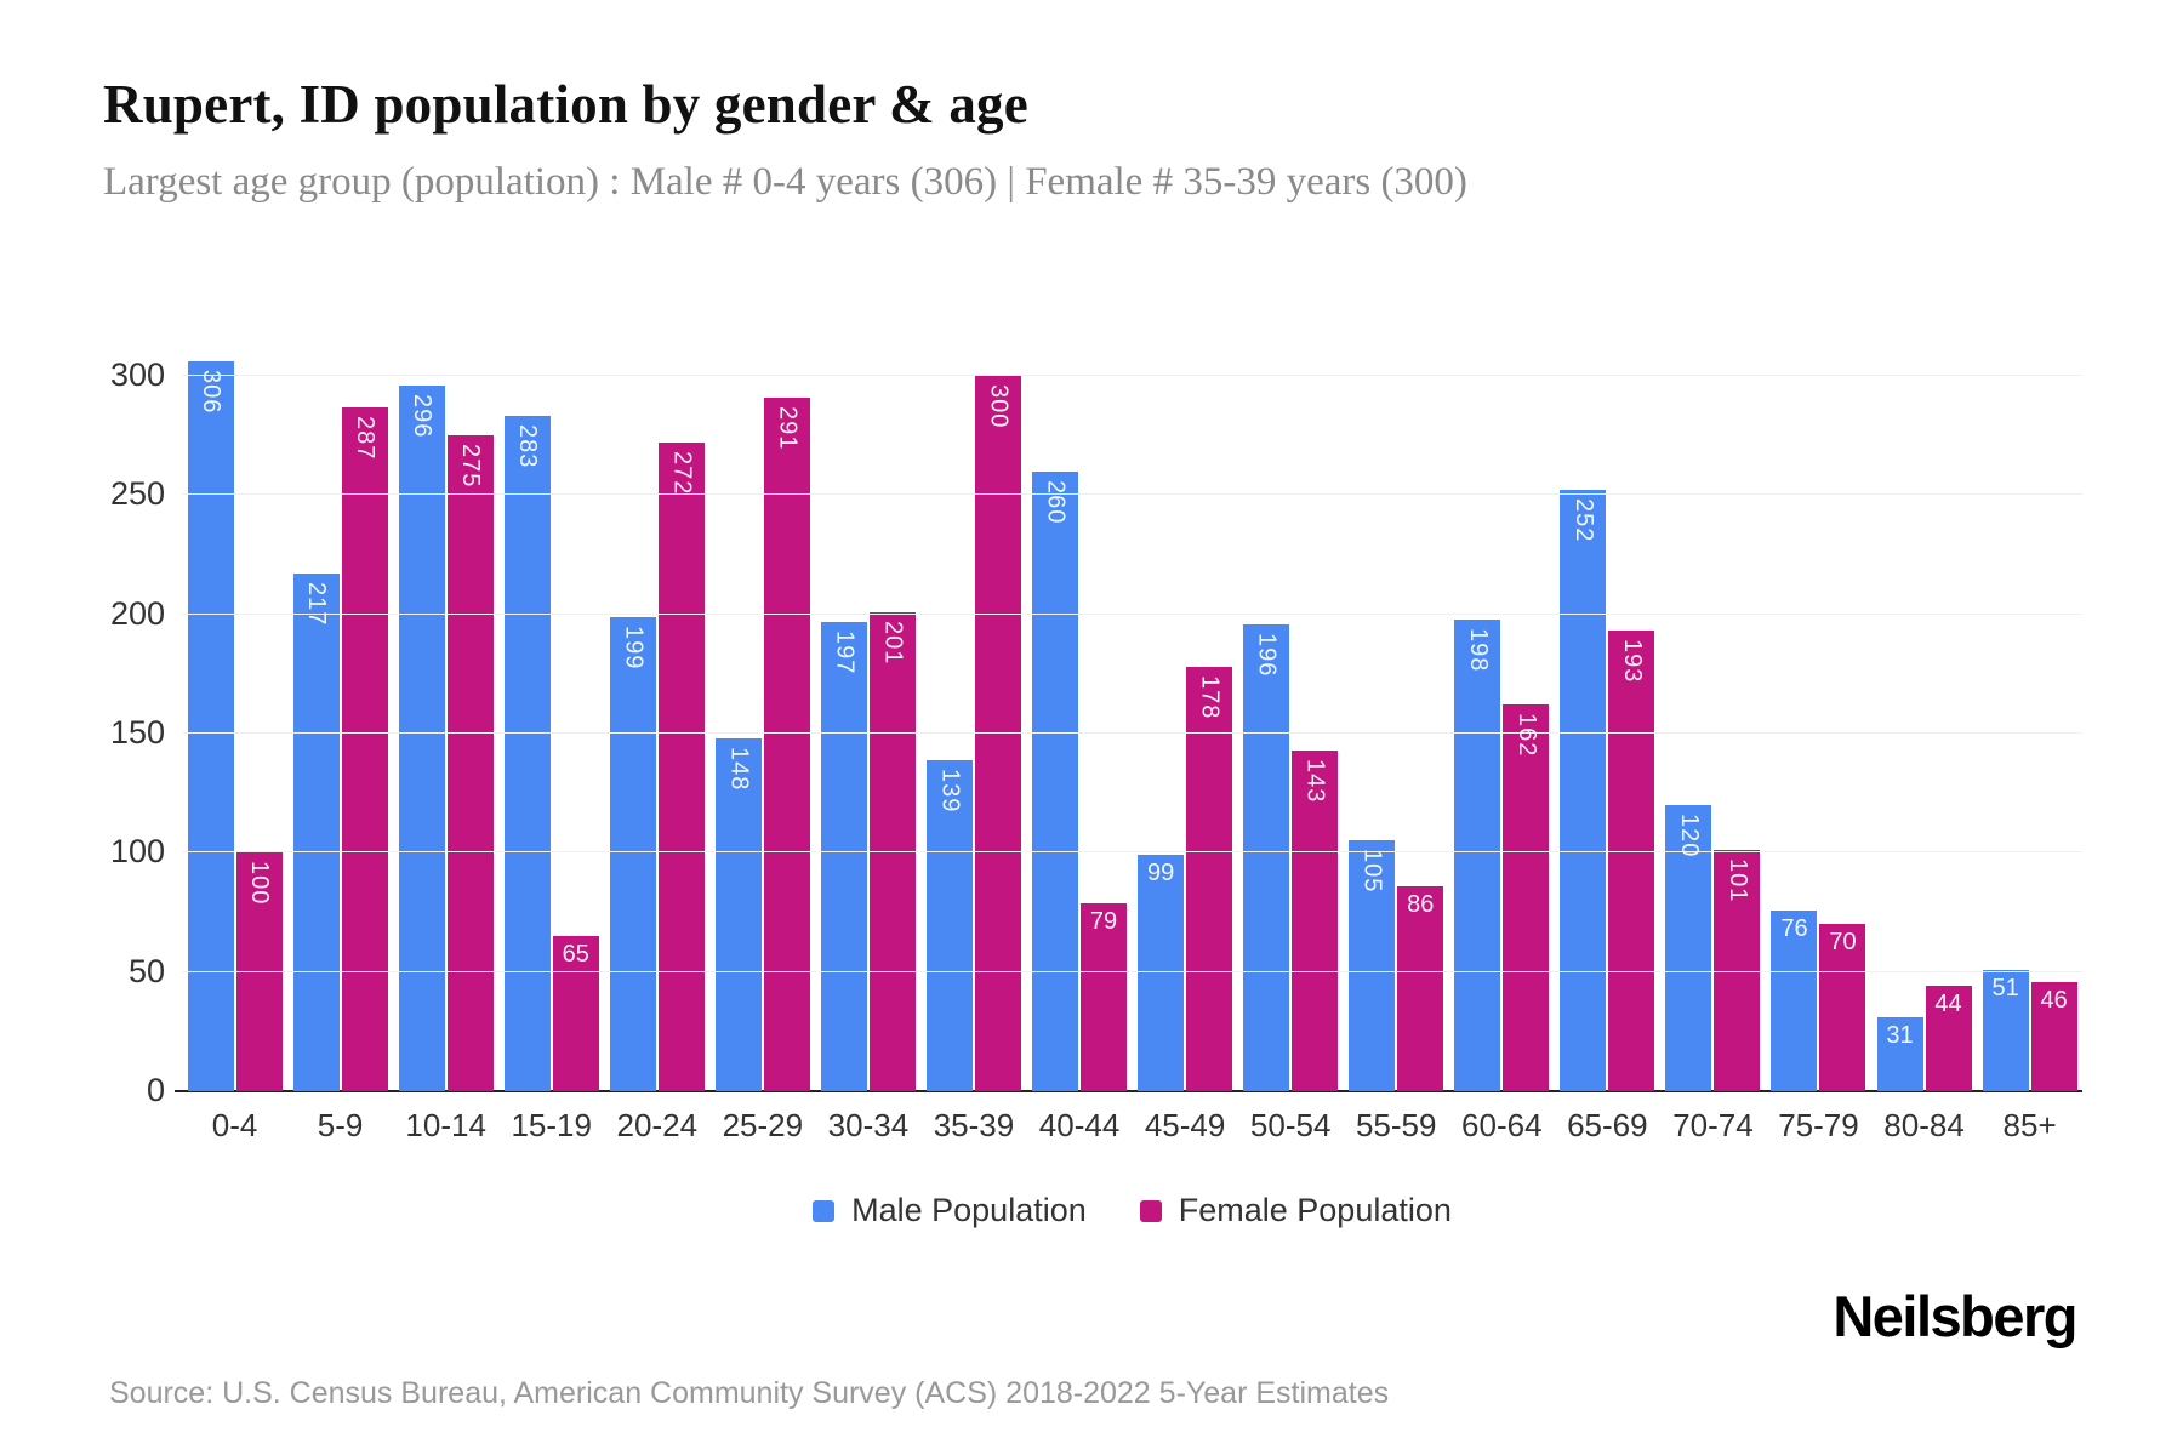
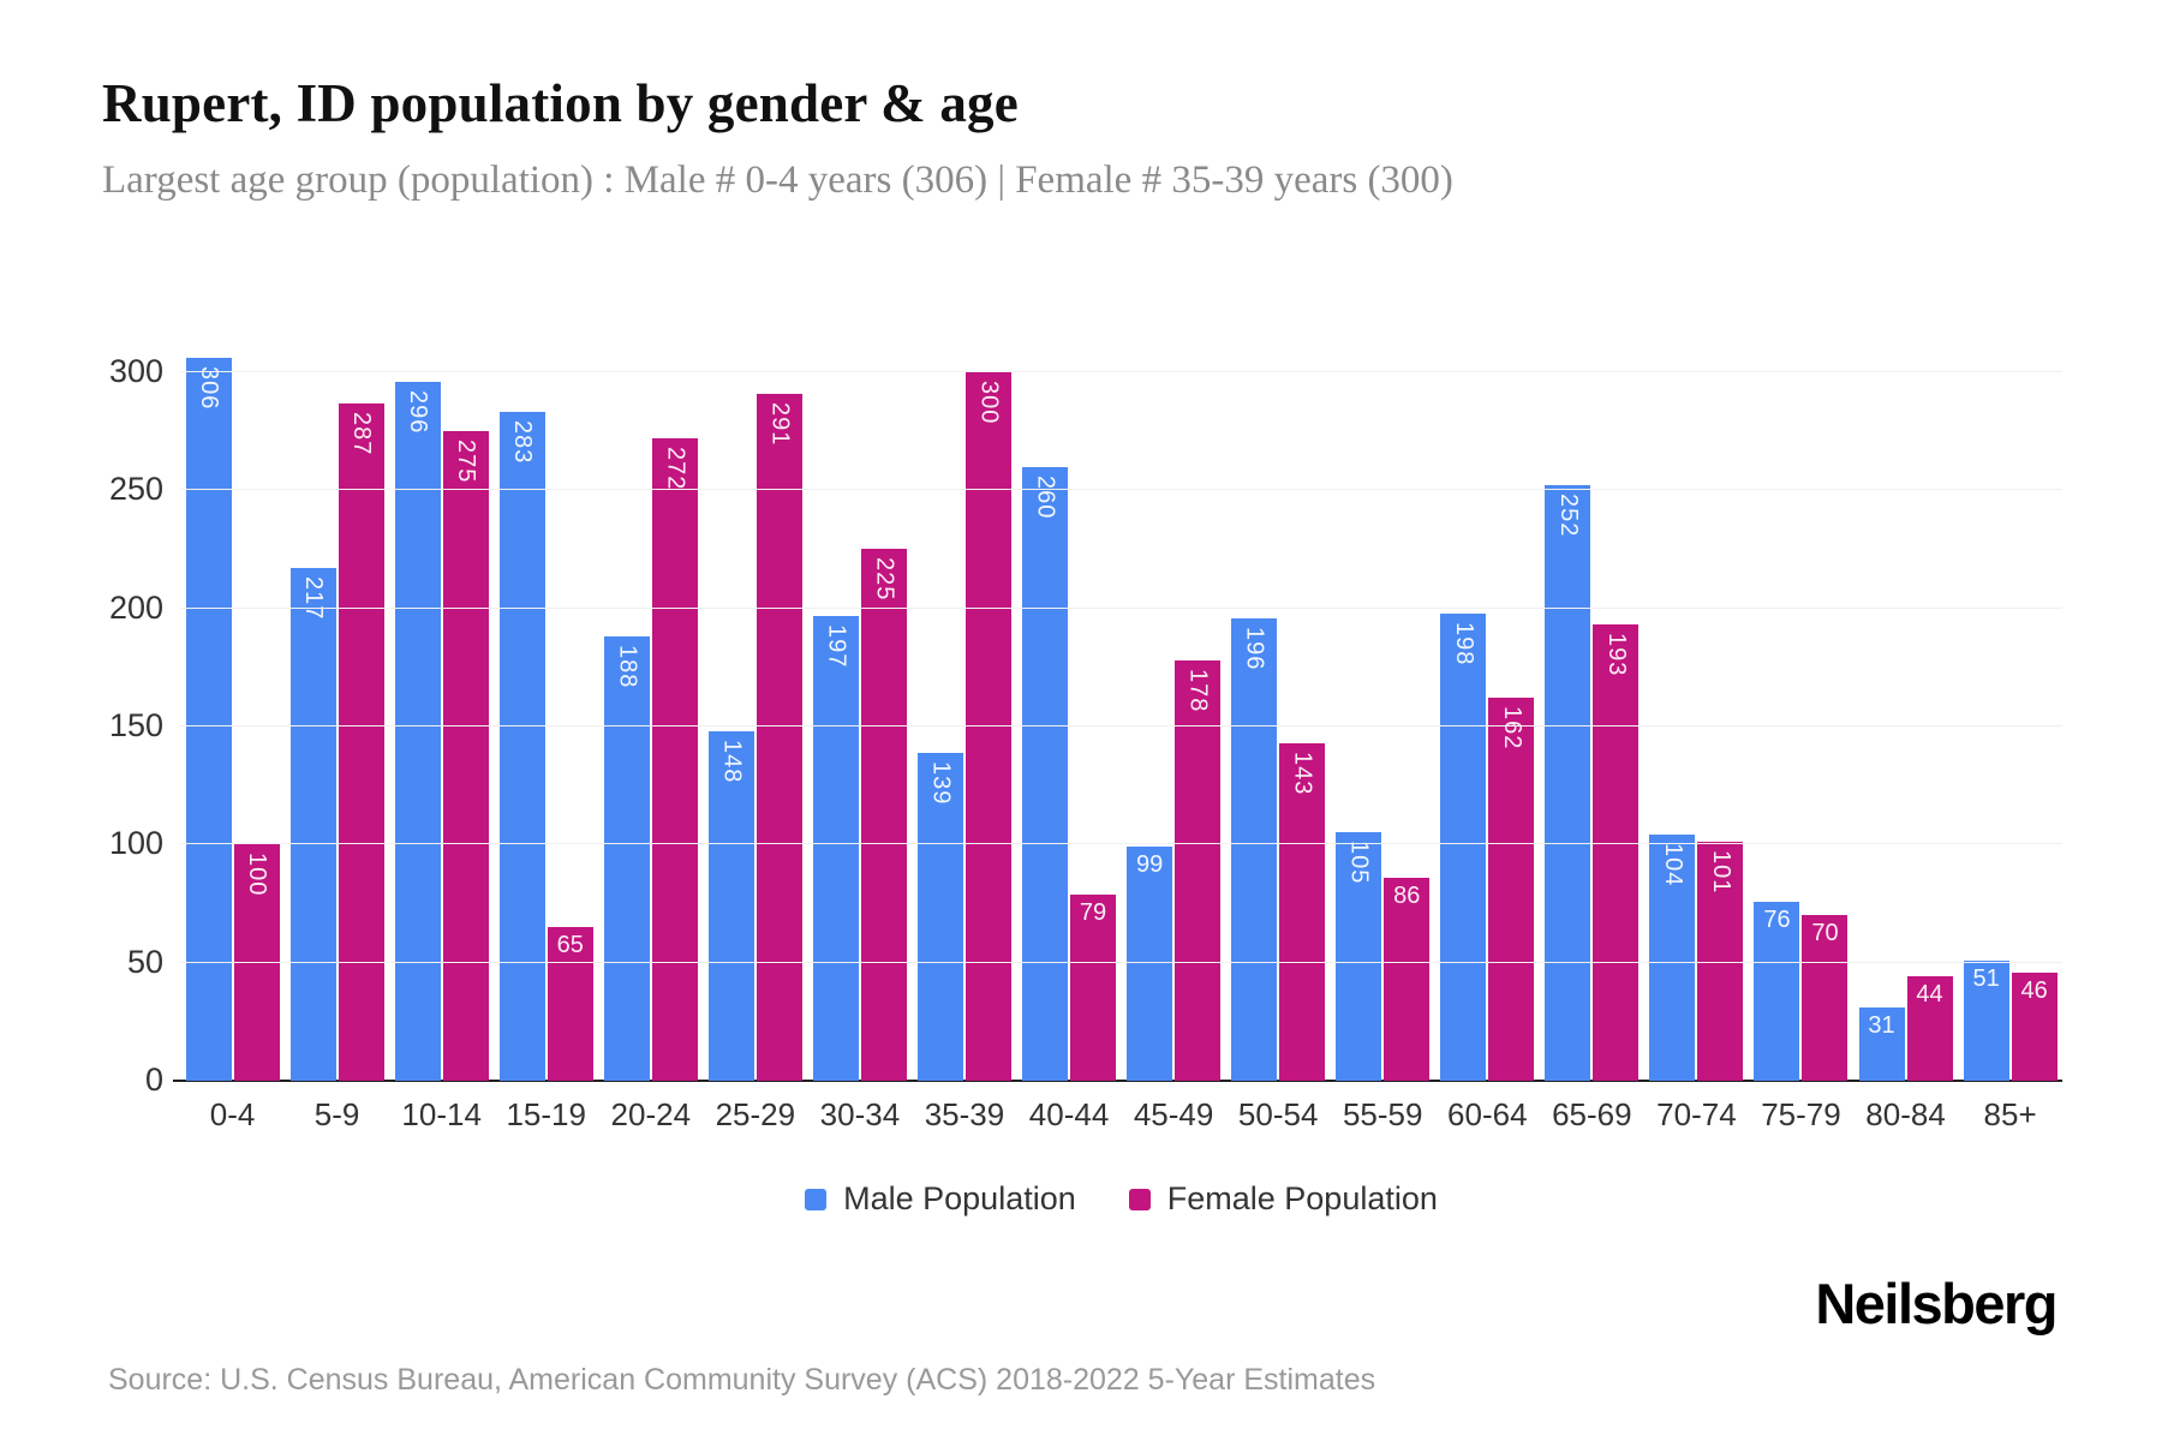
Male Population/20-24: 199 -> 188
Female Population/30-34: 201 -> 225
Male Population/70-74: 120 -> 104
